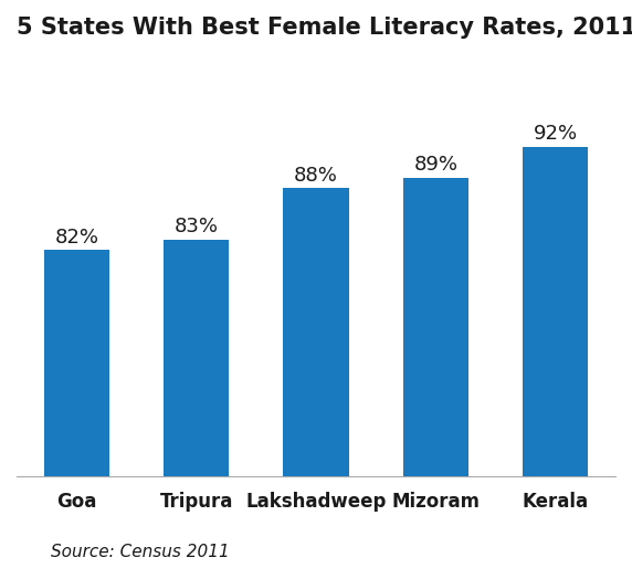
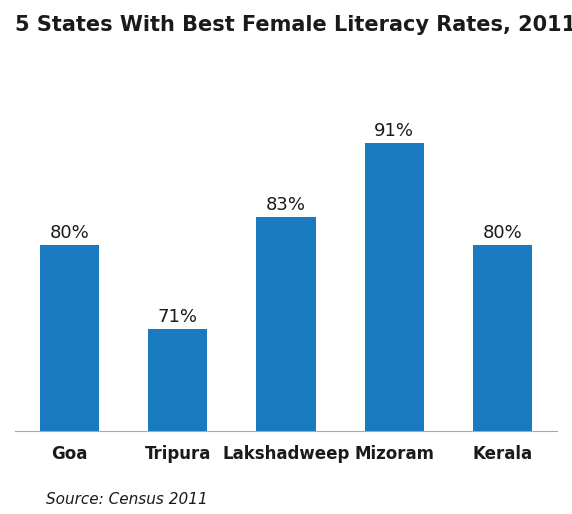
Goa: 82% -> 80%
Tripura: 83% -> 71%
Lakshadweep: 88% -> 83%
Mizoram: 89% -> 91%
Kerala: 92% -> 80%
